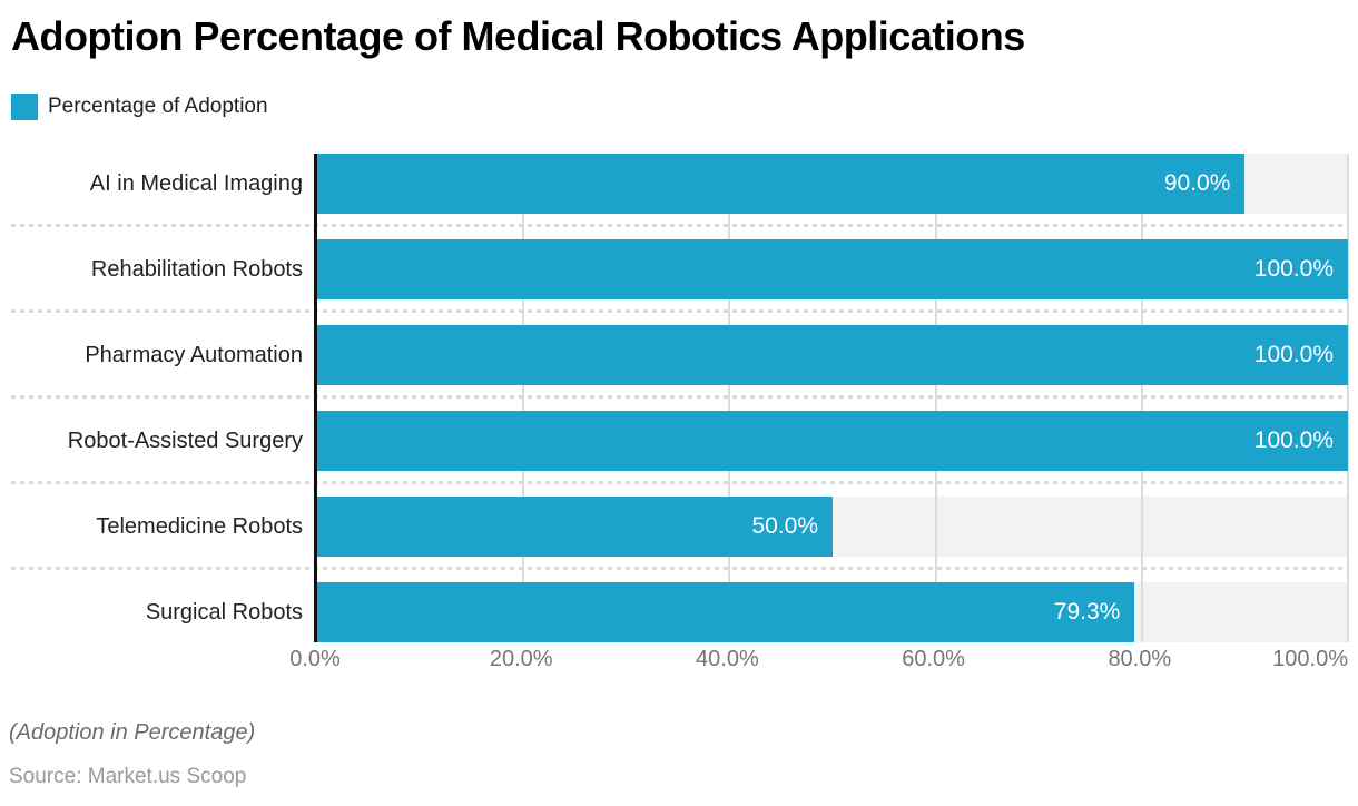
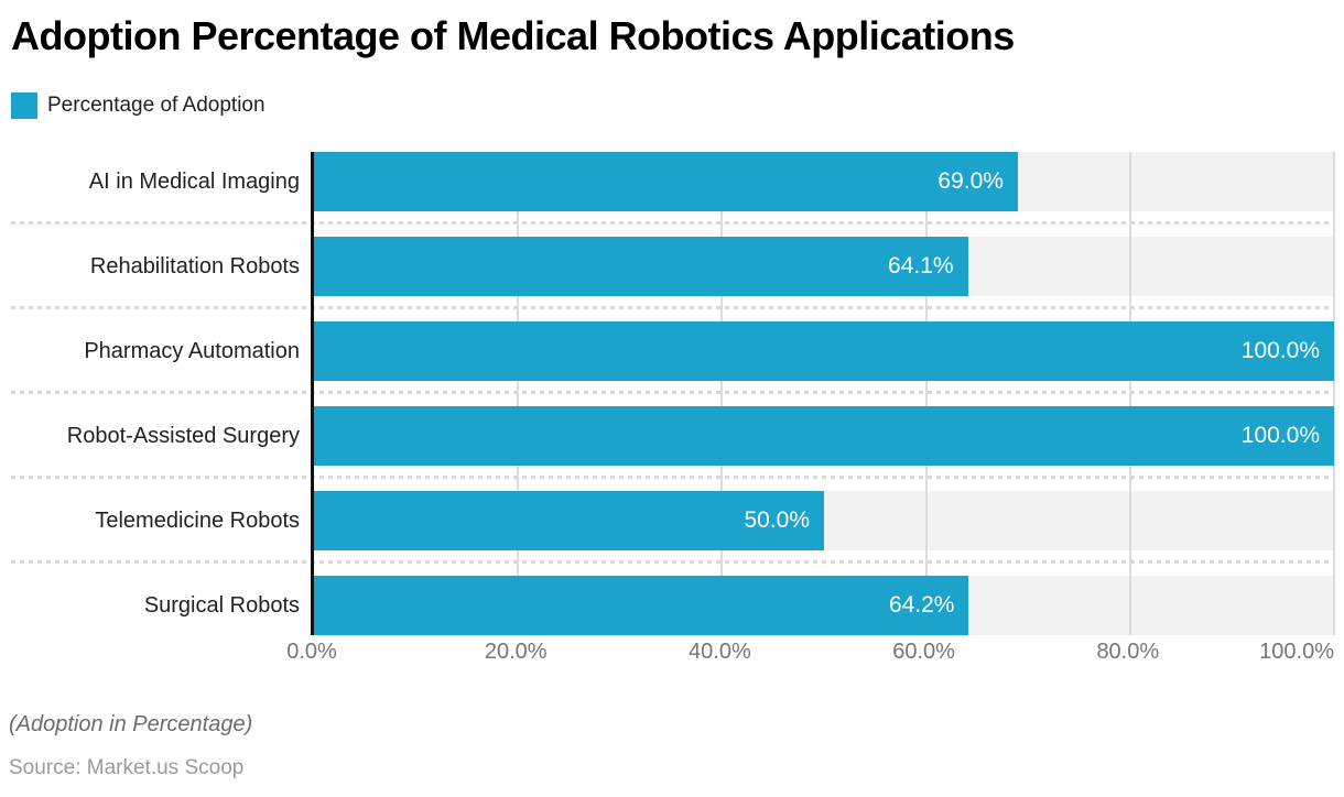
AI in Medical Imaging: 90.0% -> 69.0%
Rehabilitation Robots: 100.0% -> 64.1%
Surgical Robots: 79.3% -> 64.2%
